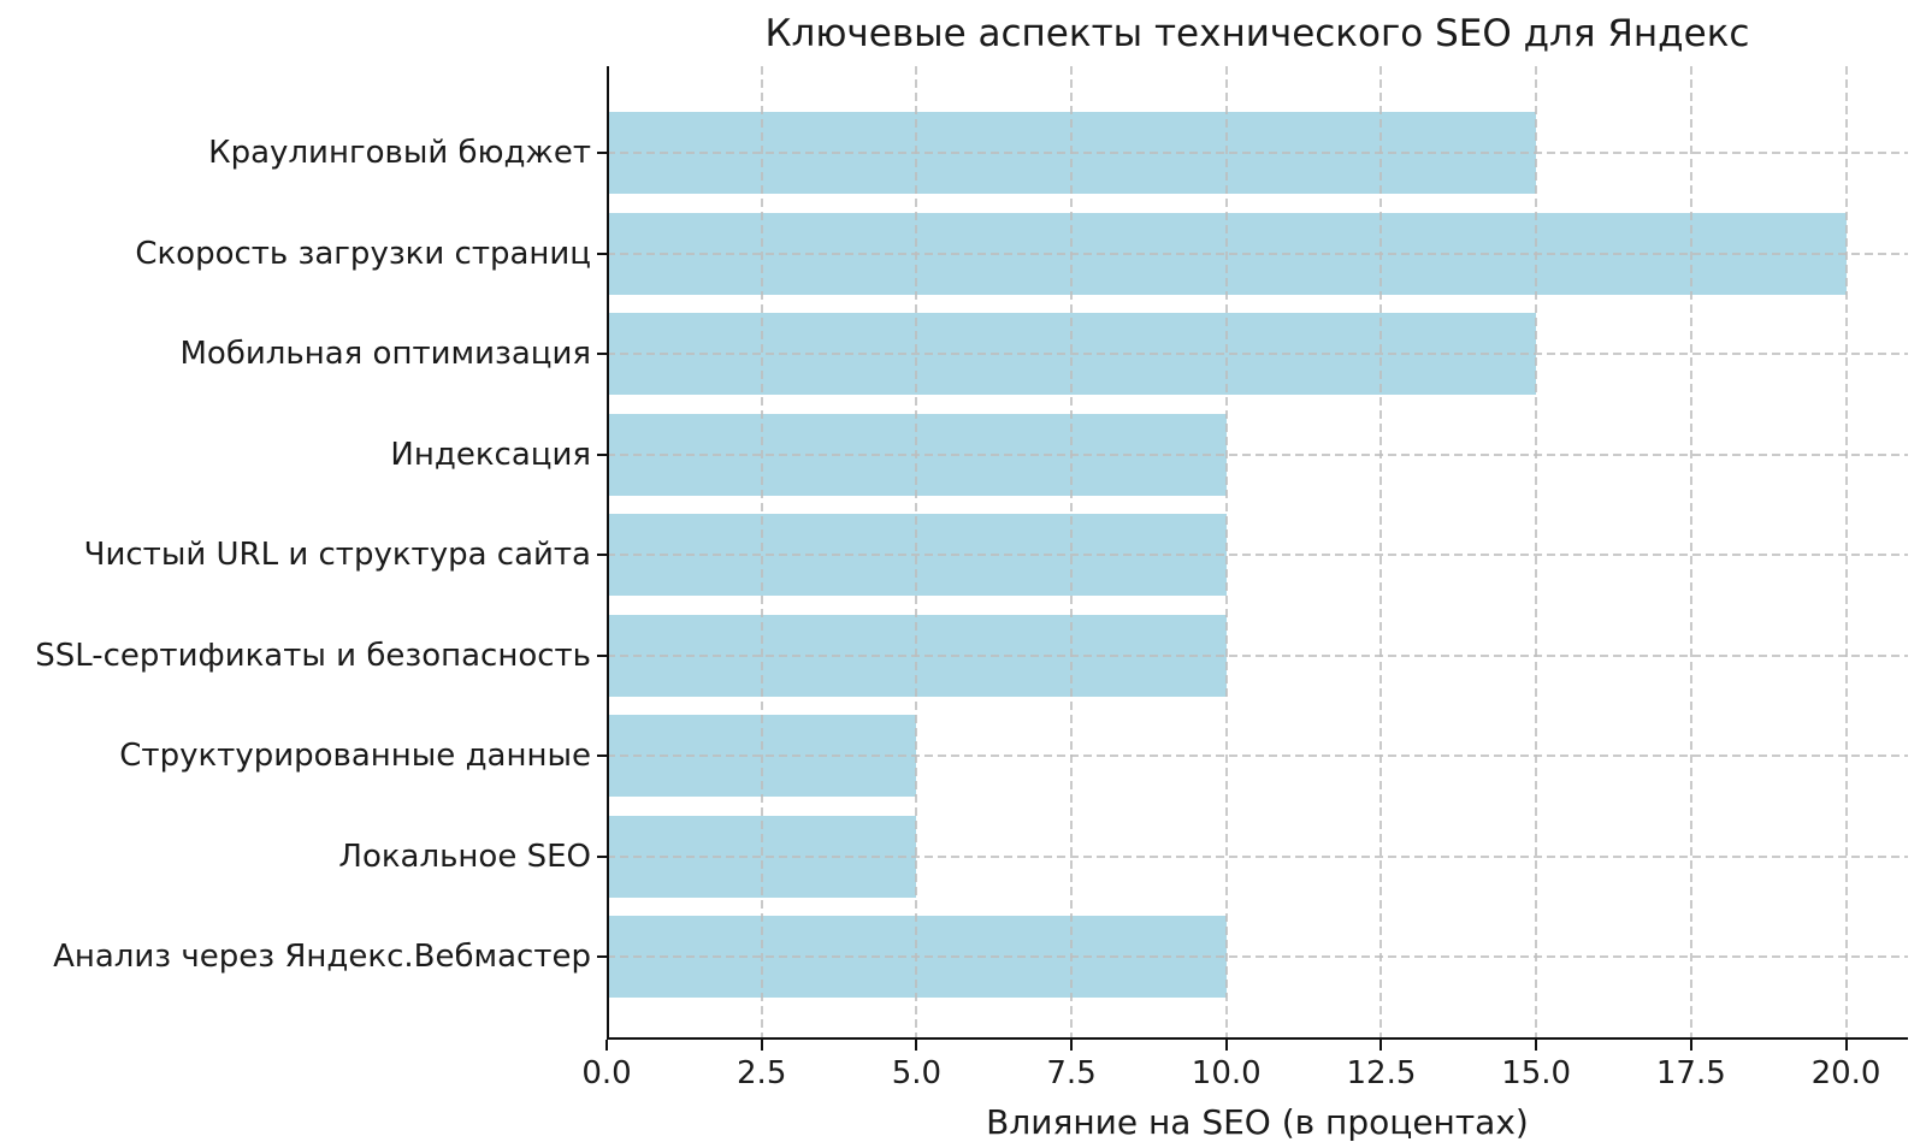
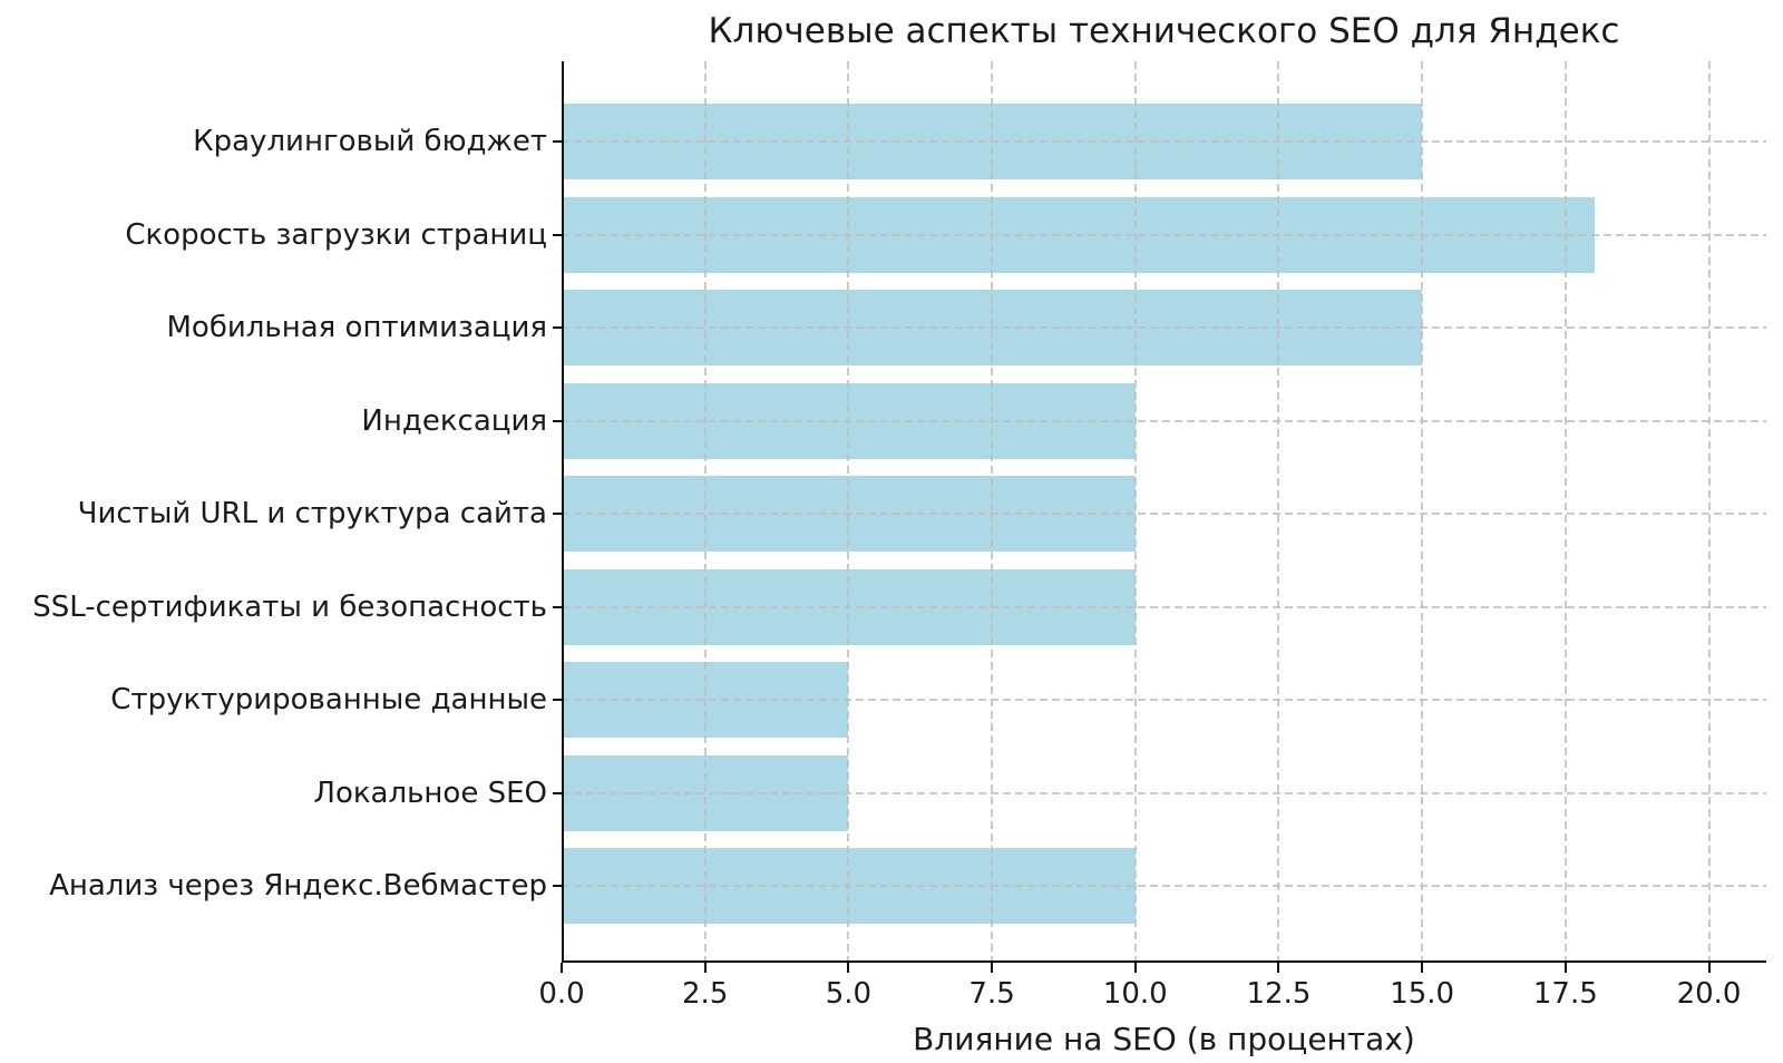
Скорость загрузки страниц: 20 -> 18
